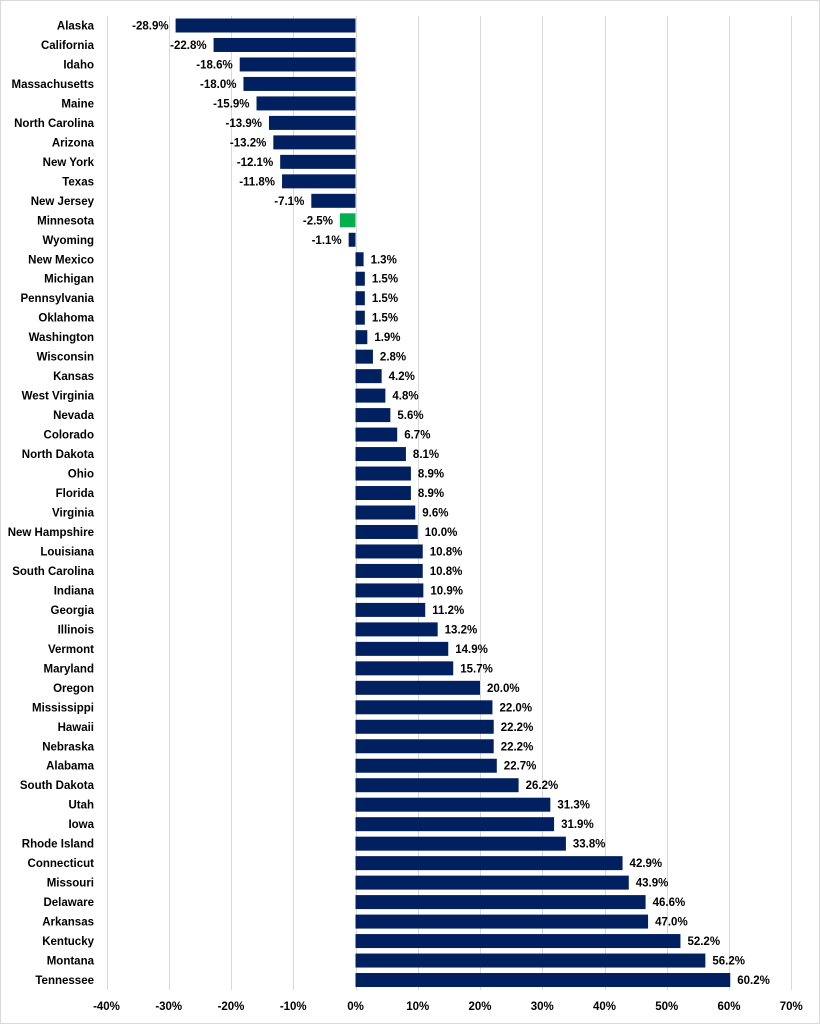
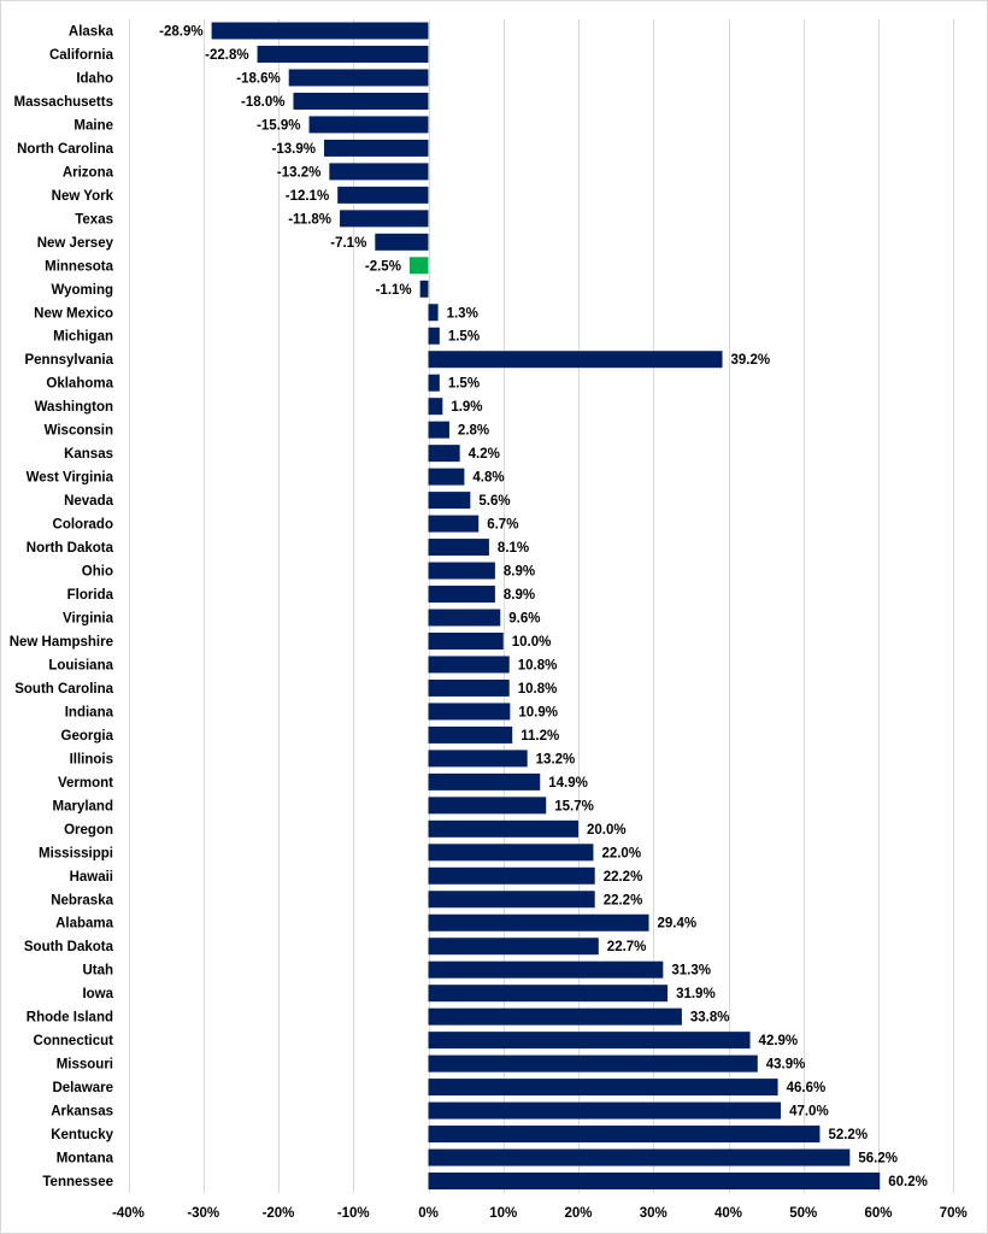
Pennsylvania: 1.5% -> 39.2%
Alabama: 22.7% -> 29.4%
South Dakota: 26.2% -> 22.7%
